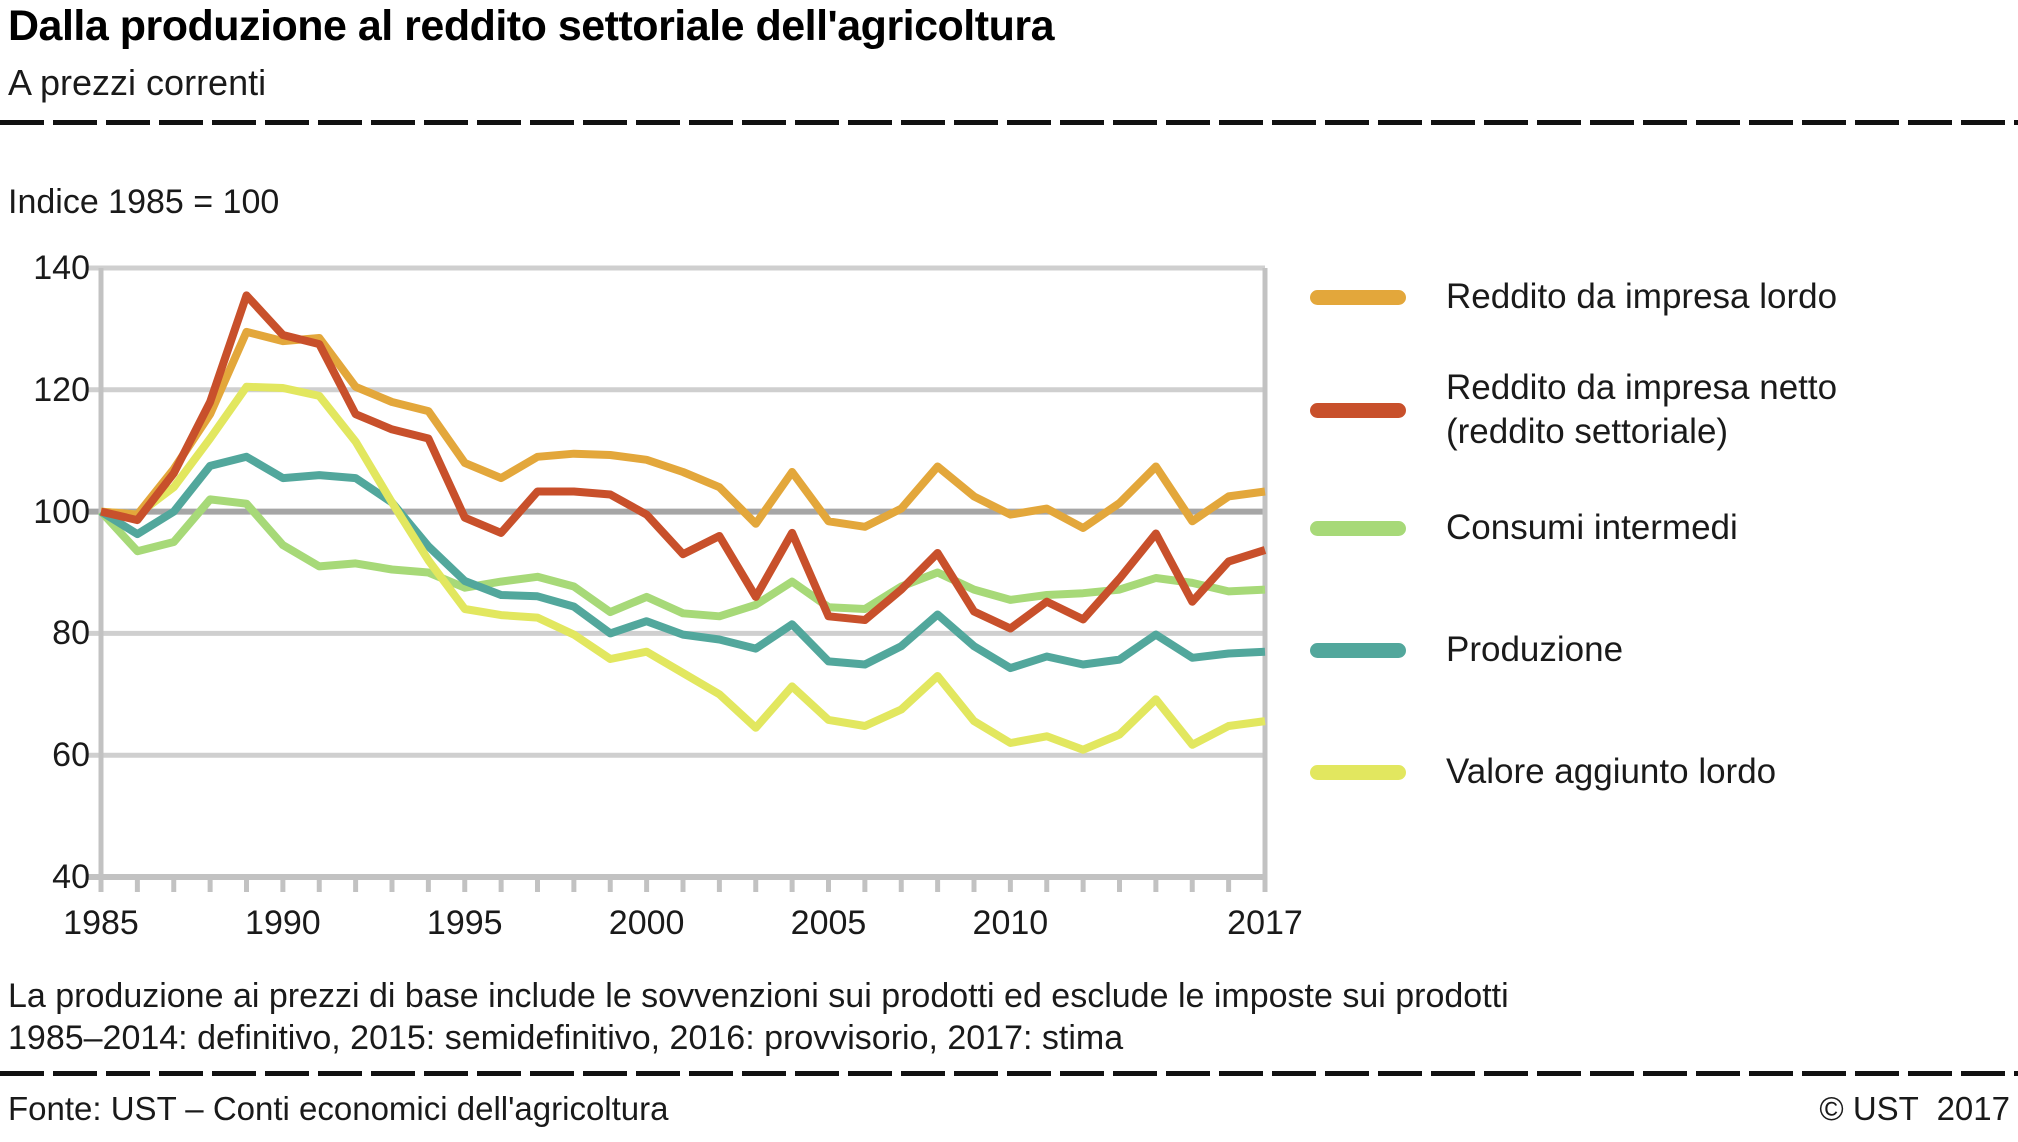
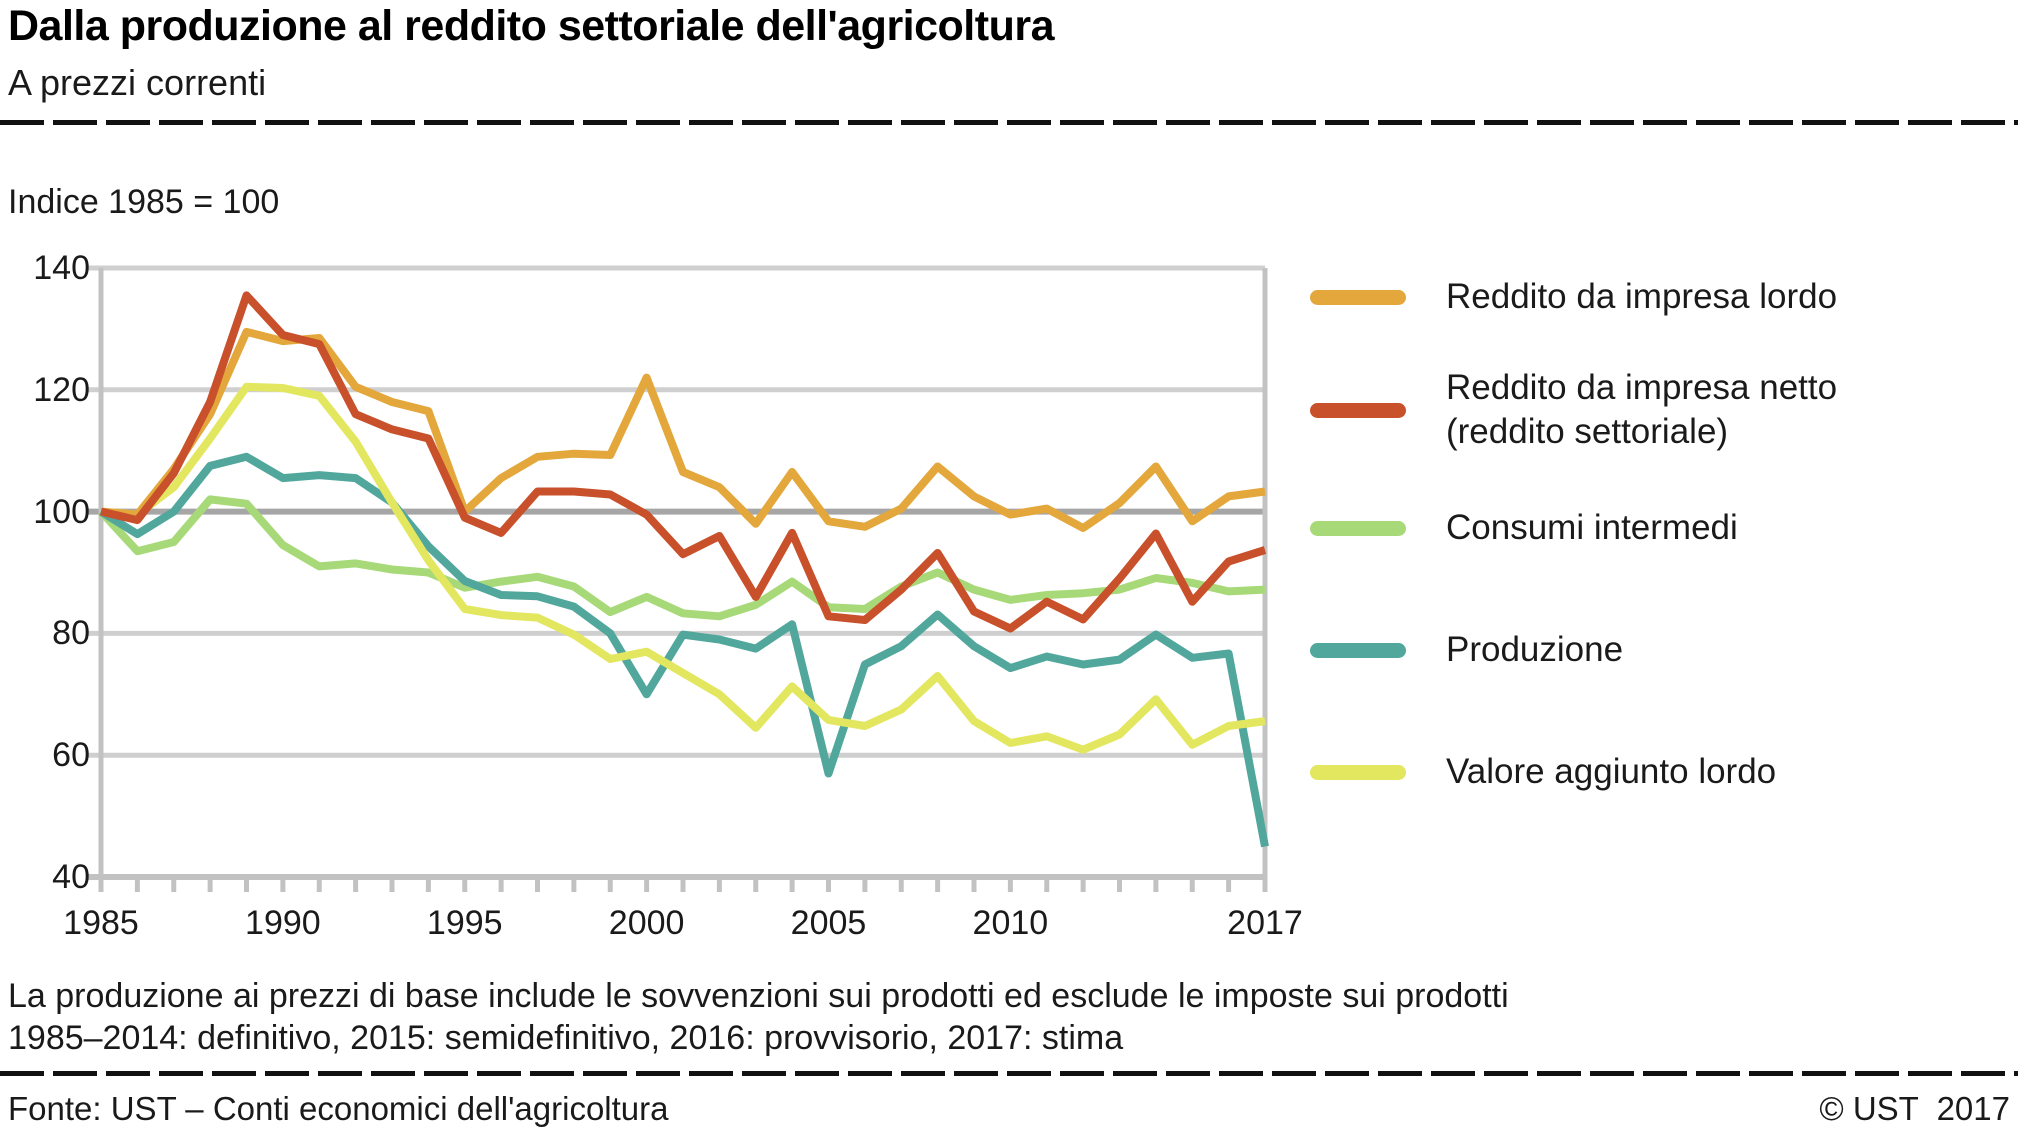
Reddito da impresa lordo/1995: 108 -> 100
Reddito da impresa lordo/2000: 108 -> 122
Produzione/2000: 82 -> 70
Produzione/2005: 75 -> 57
Produzione/2017: 77 -> 45
